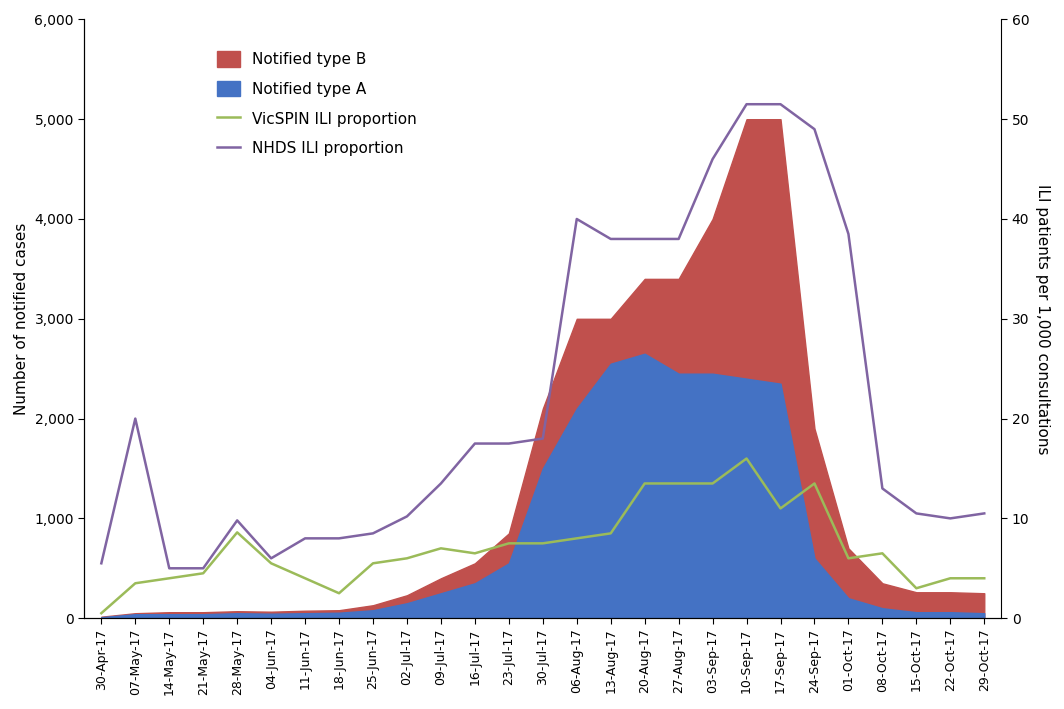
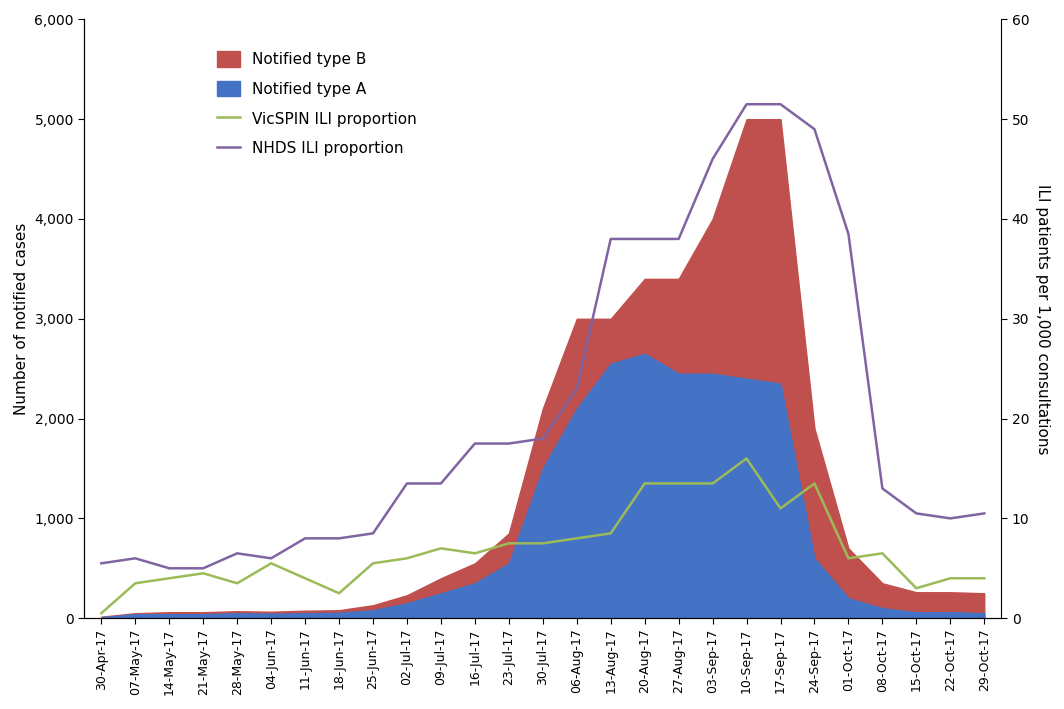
NHDS ILI proportion/07-May-17: 20.0 -> 6.0
VicSPIN ILI proportion/28-May-17: 8.6 -> 3.5
NHDS ILI proportion/28-May-17: 9.8 -> 6.5
NHDS ILI proportion/02-Jul-17: 10.2 -> 13.5
NHDS ILI proportion/06-Aug-17: 40.0 -> 23.0
